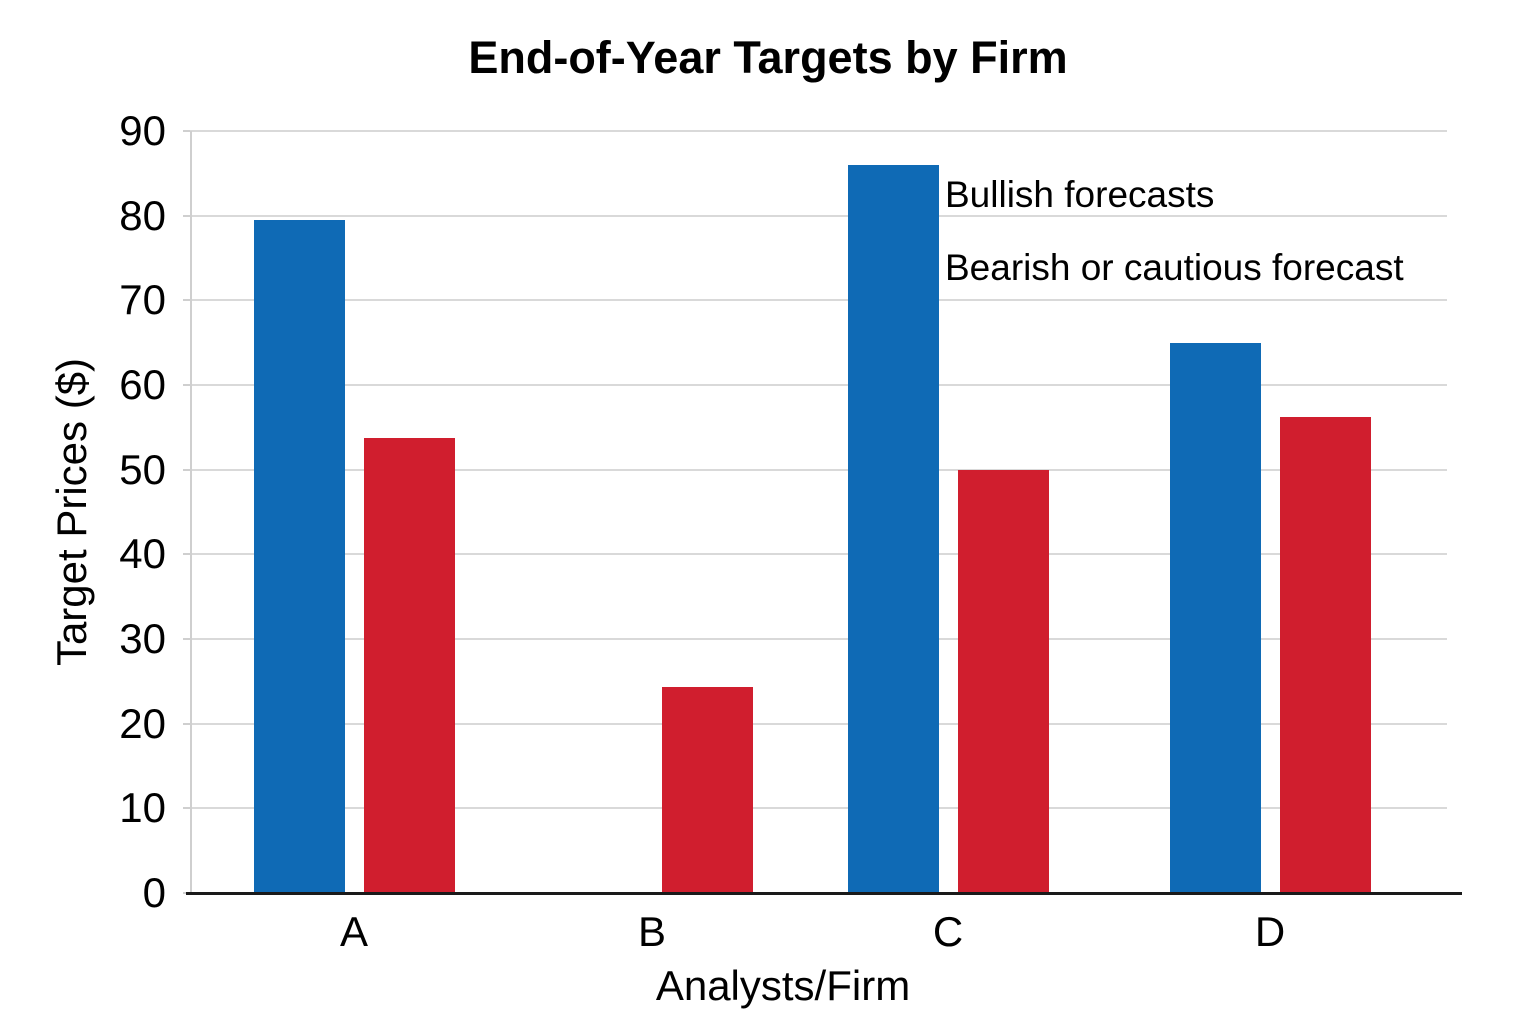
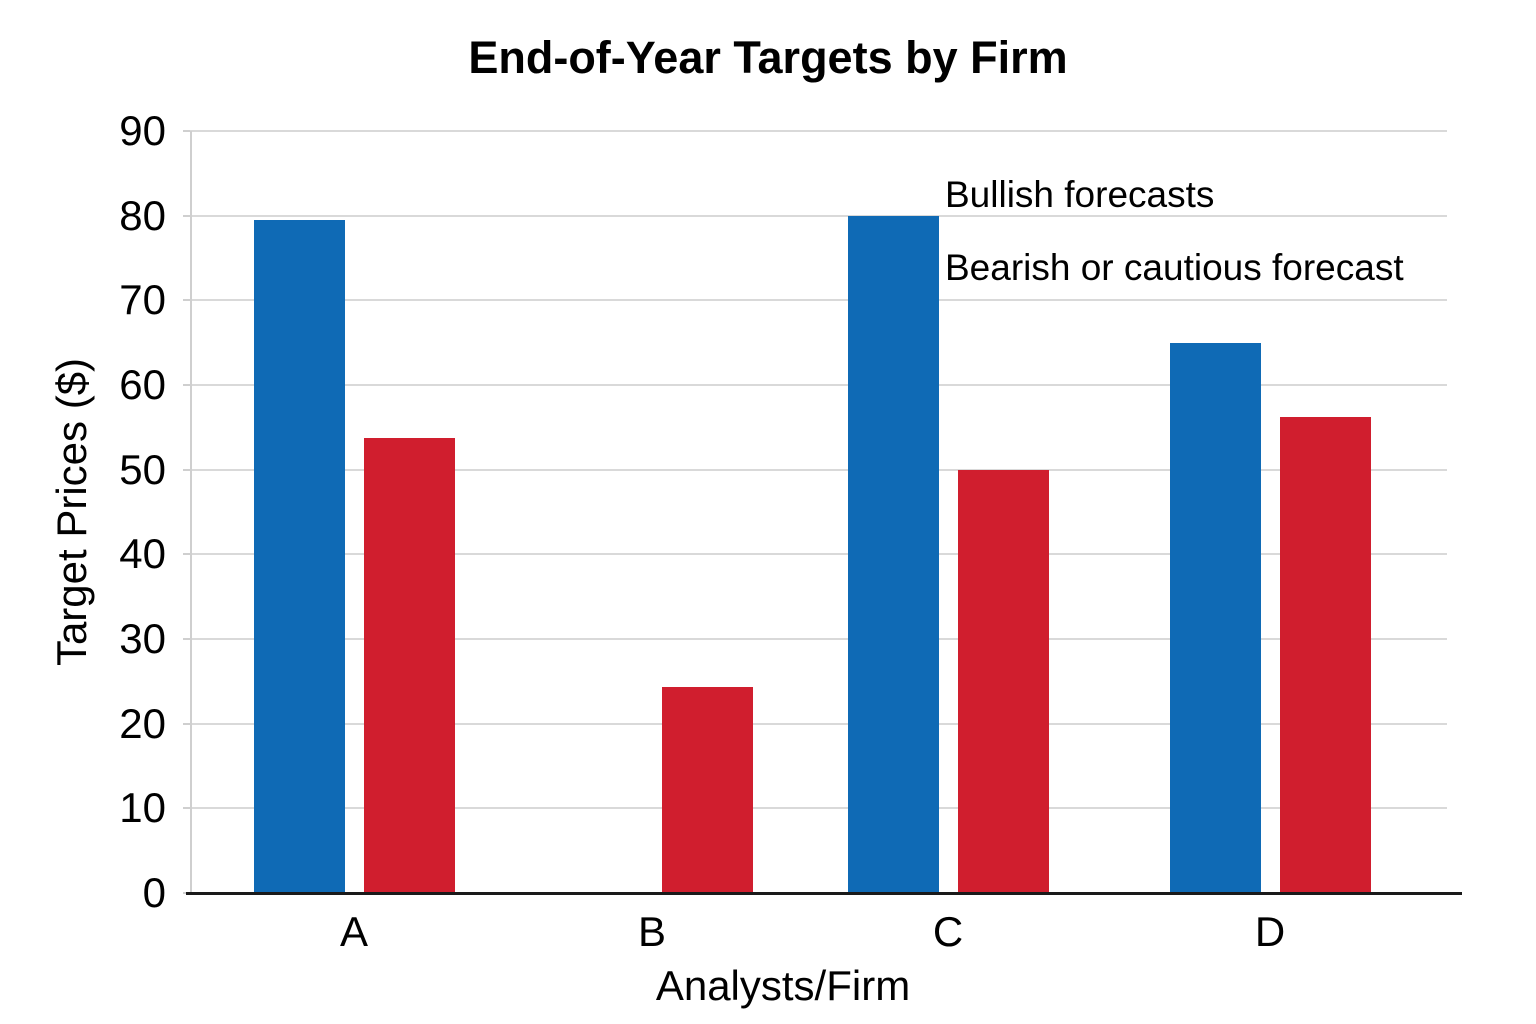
Bullish forecasts/C: 86 -> 80
